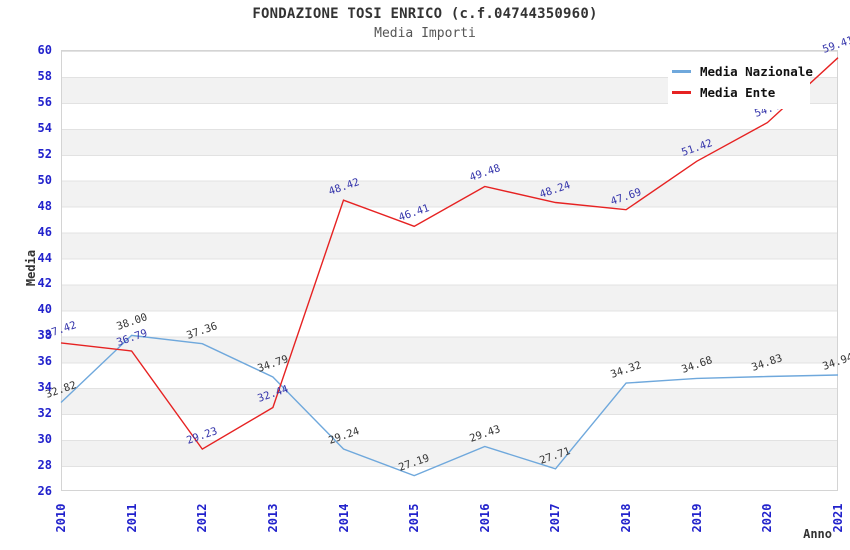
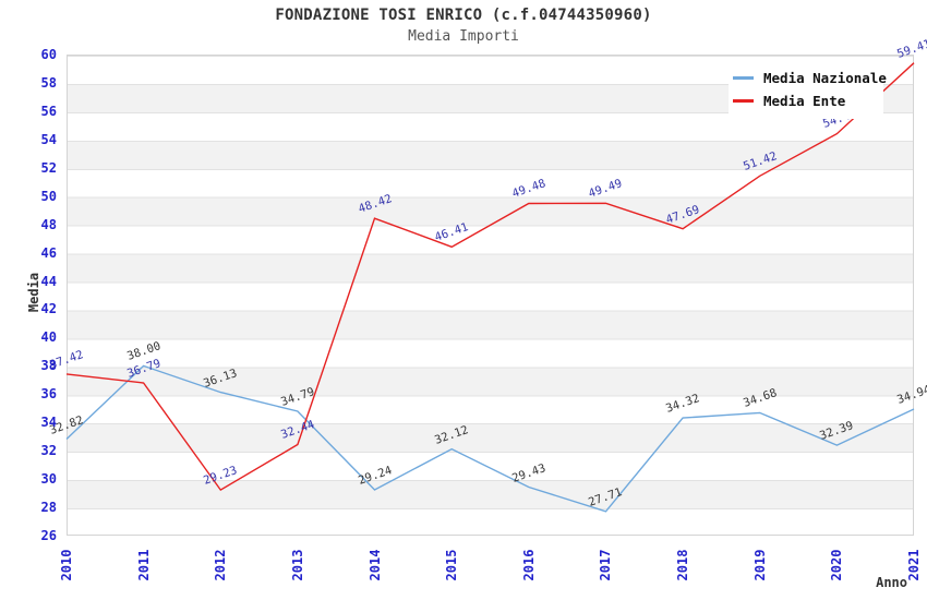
Media Nazionale/2012: 37.36 -> 36.13
Media Nazionale/2015: 27.19 -> 32.12
Media Ente/2017: 48.24 -> 49.49
Media Nazionale/2020: 34.83 -> 32.39
